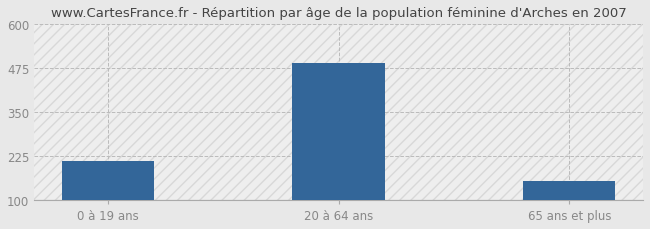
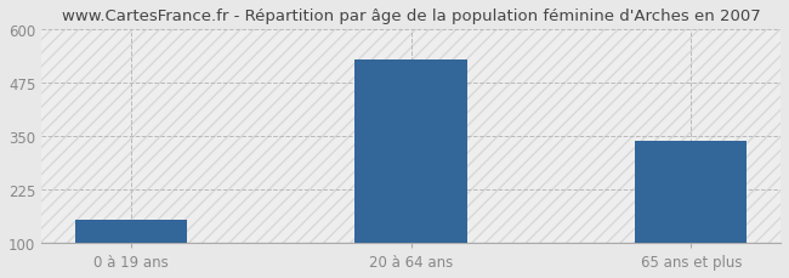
0 à 19 ans: 210 -> 155
20 à 64 ans: 490 -> 530
65 ans et plus: 155 -> 340
